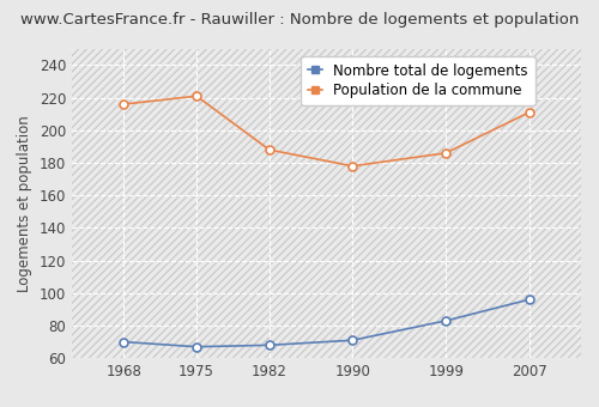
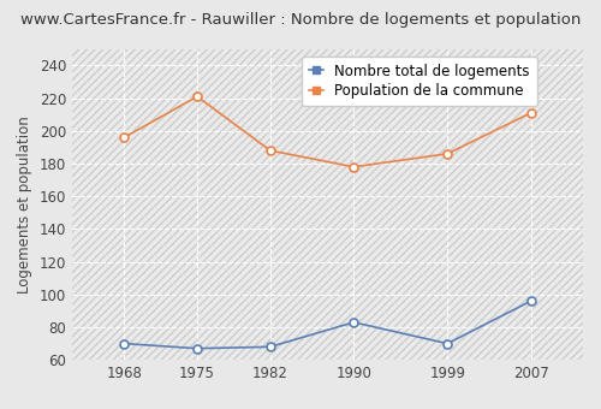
Population de la commune/1968: 216 -> 196
Nombre total de logements/1990: 71 -> 83
Nombre total de logements/1999: 83 -> 70
